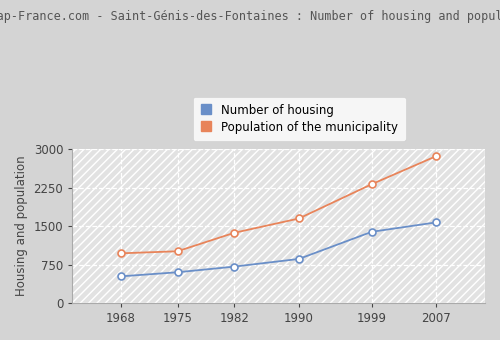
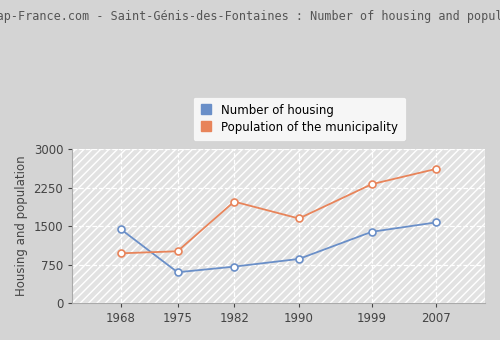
Number of housing/1968: 520 -> 1440
Population of the municipality/1982: 1370 -> 1980
Population of the municipality/2007: 2870 -> 2620
